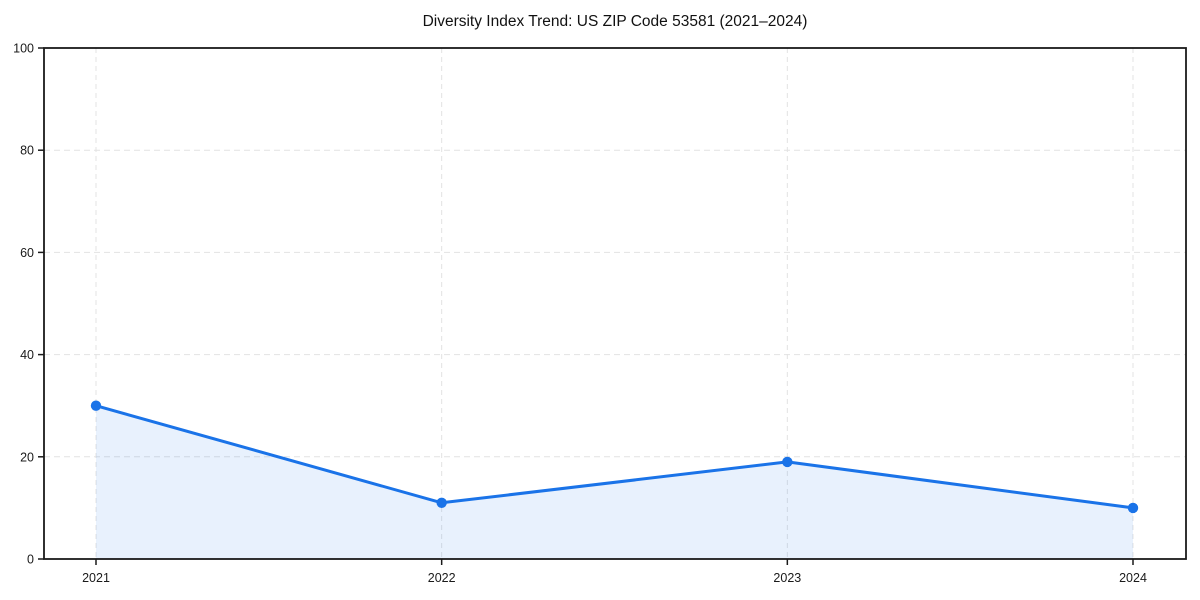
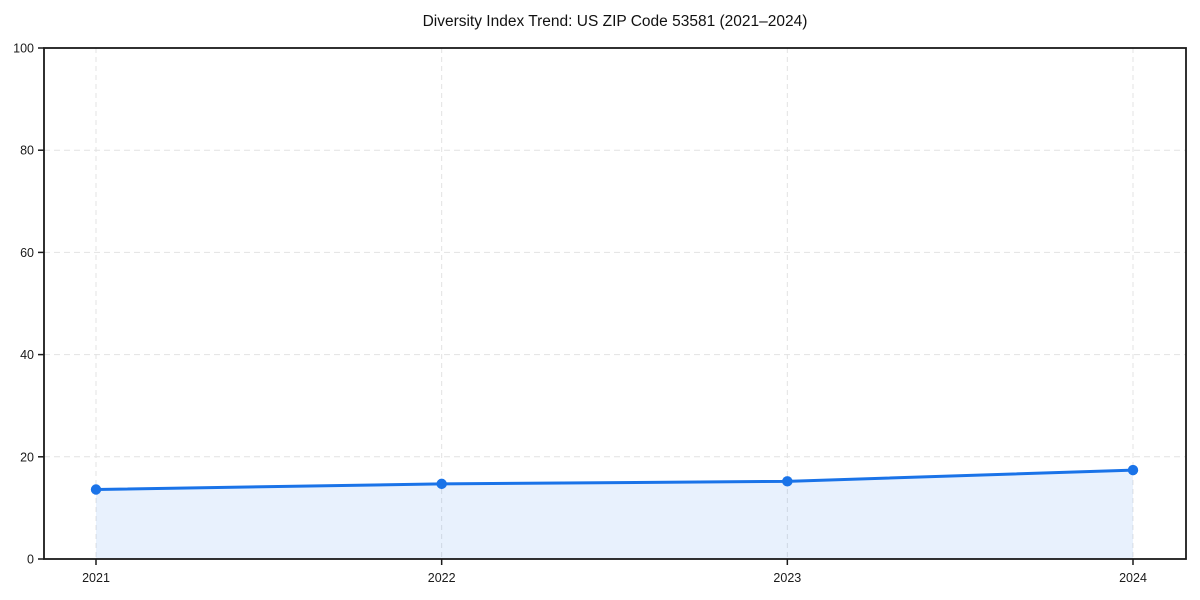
2021: 30 -> 14
2022: 11 -> 15
2023: 19 -> 15
2024: 10 -> 17
